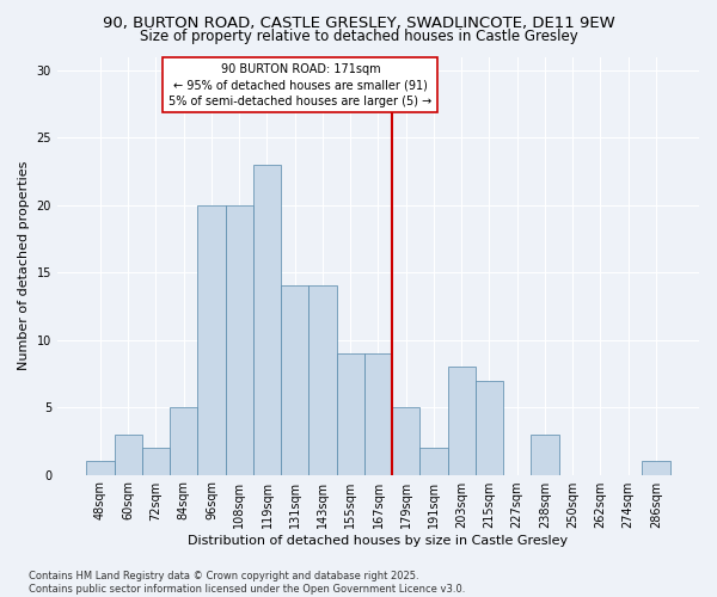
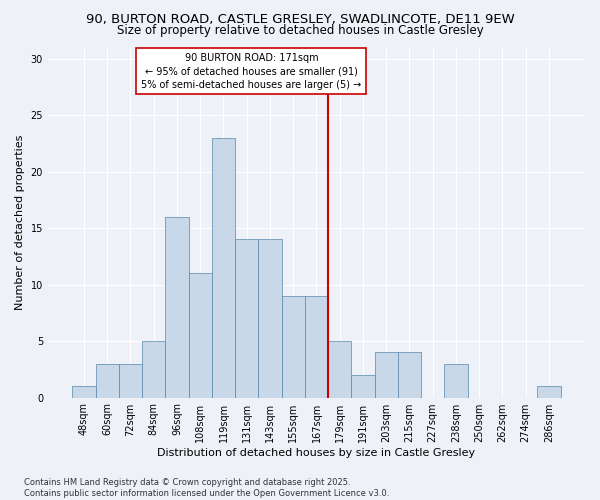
72sqm: 2 -> 3
96sqm: 20 -> 16
108sqm: 20 -> 11
203sqm: 8 -> 4
215sqm: 7 -> 4
